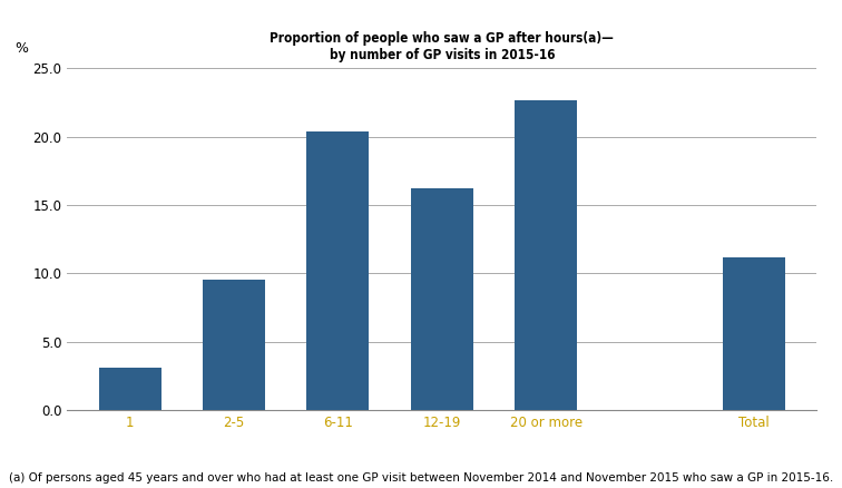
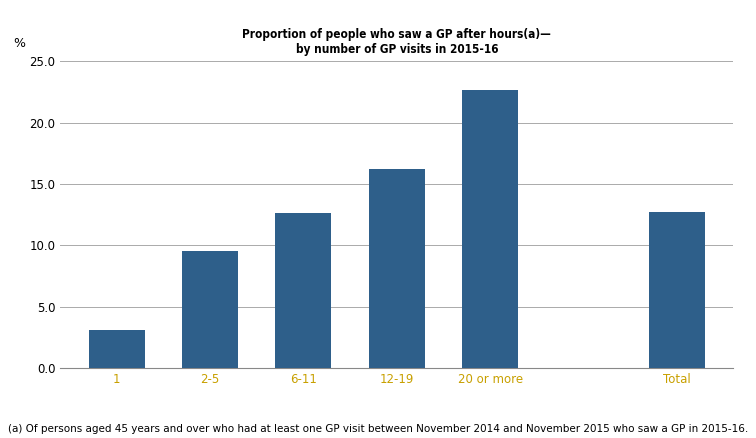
6-11: 20.4 -> 12.6
Total: 11.2 -> 12.7
